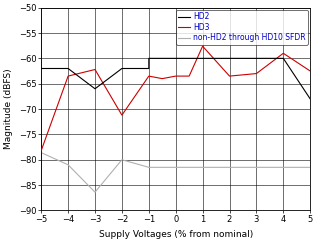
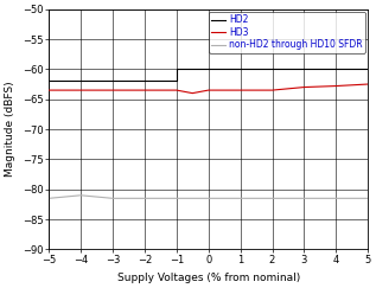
HD3/−5: -78.2 -> -63.5
non-HD2 through HD10 SFDR/−5: -78.6 -> -81.5
HD2/−3: -66 -> -62
HD3/−3: -62.2 -> -63.5
non-HD2 through HD10 SFDR/−3: -86.4 -> -81.5
HD3/−2: -71.2 -> -63.5
non-HD2 through HD10 SFDR/−2: -80.0 -> -81.5
HD3/1: -57.6 -> -63.5
HD3/4: -59.0 -> -62.8
HD2/5: -68 -> -60
